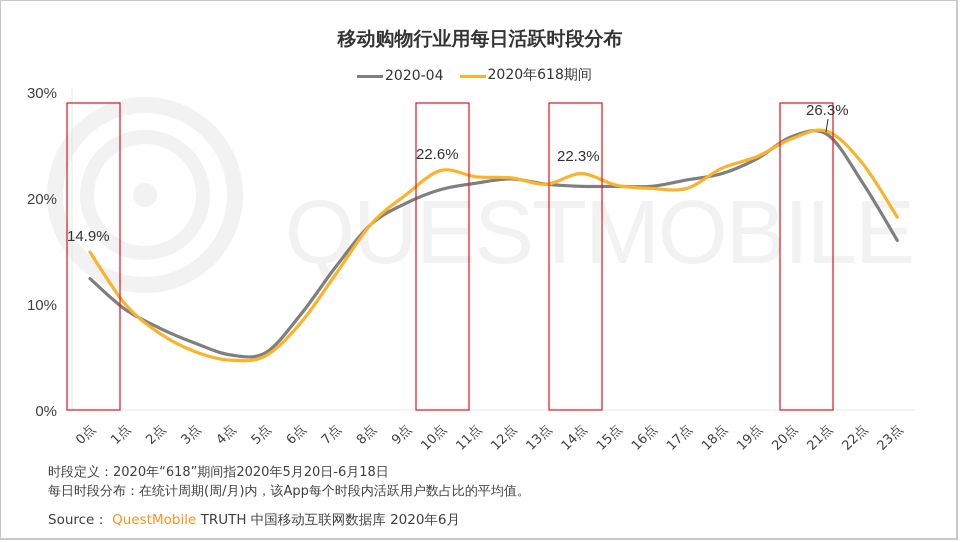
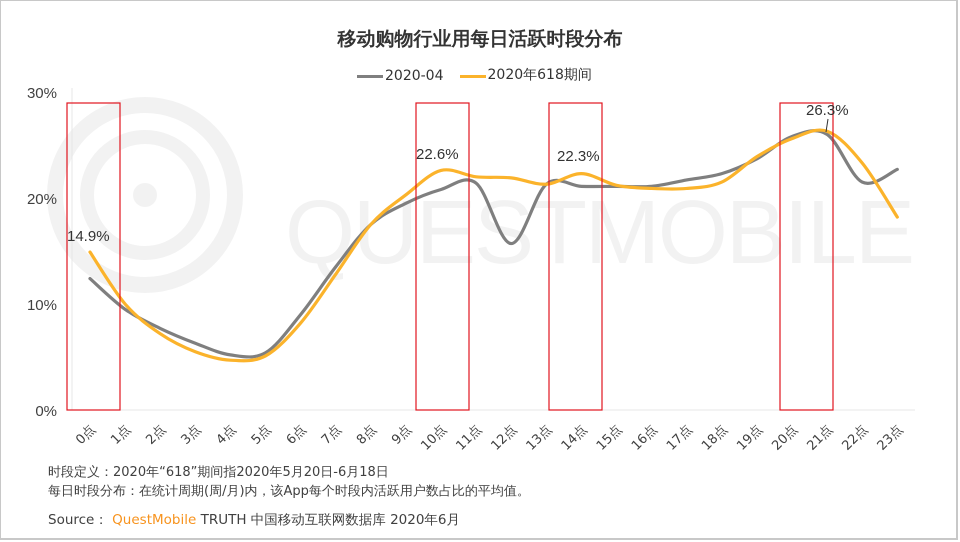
2020-04/12点: 21.8% -> 15.7%
2020年618期间/18点: 22.8% -> 21.5%
2020-04/23点: 16.0% -> 22.7%
